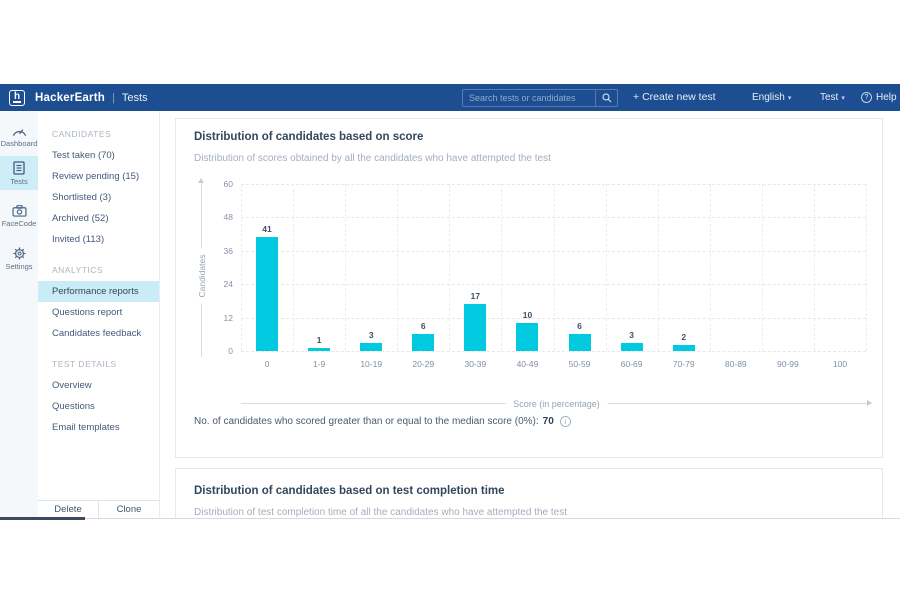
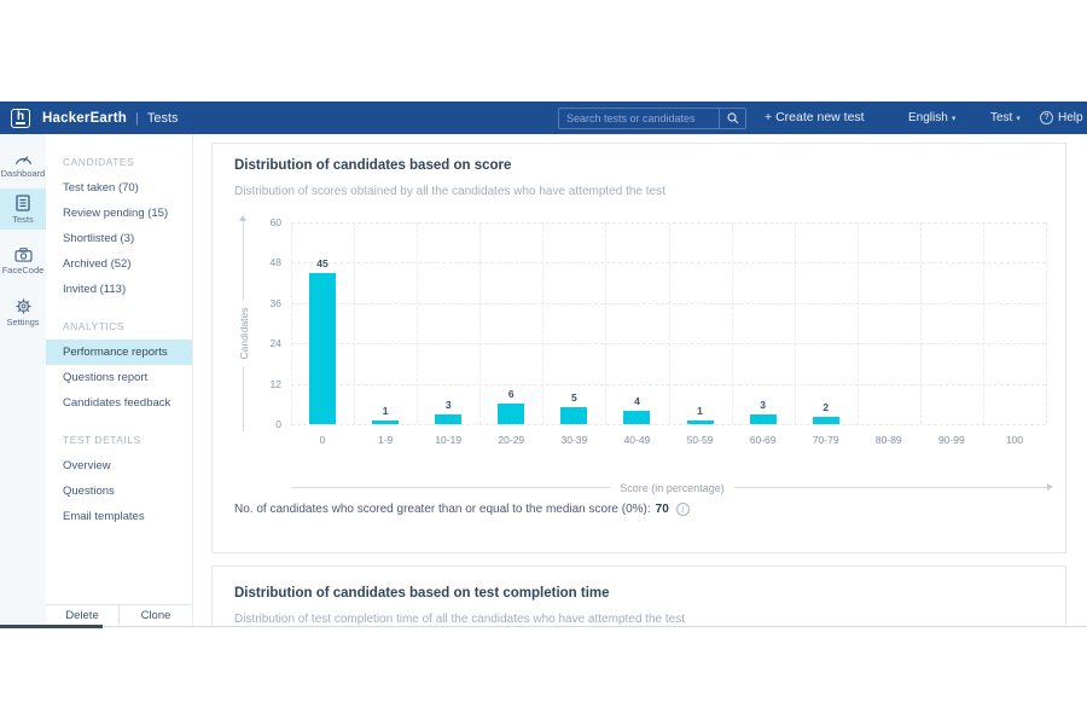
0: 41 -> 45
30-39: 17 -> 5
40-49: 10 -> 4
50-59: 6 -> 1
